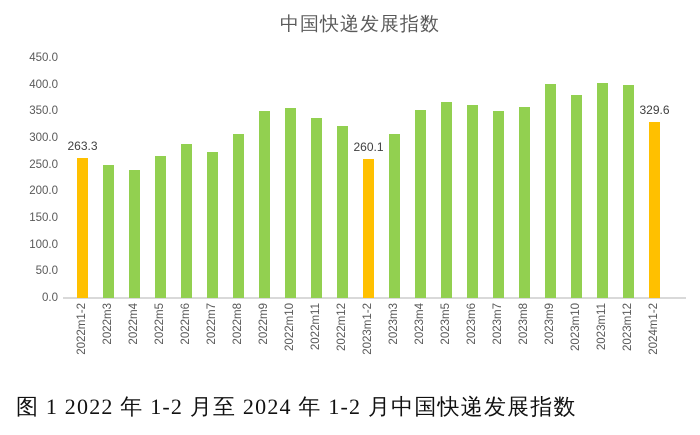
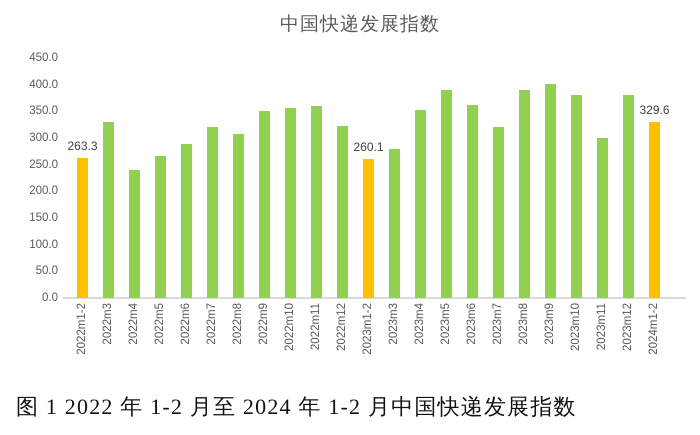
2022m3: 250 -> 330
2022m7: 270 -> 320
2022m11: 340 -> 360
2023m3: 310 -> 280
2023m5: 370 -> 390
2023m7: 350 -> 320
2023m8: 360 -> 390
2023m11: 400 -> 300
2023m12: 400 -> 380
